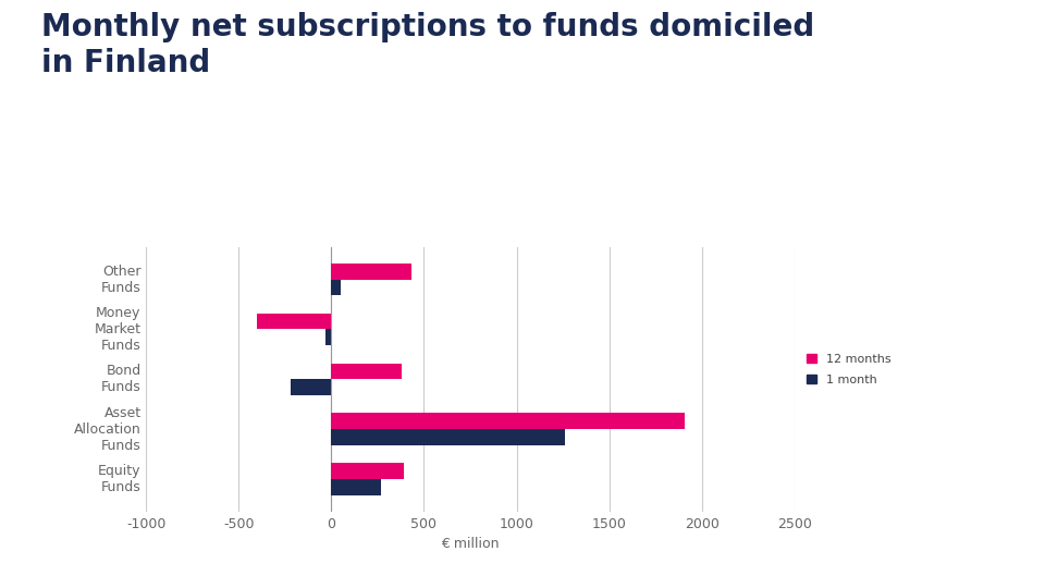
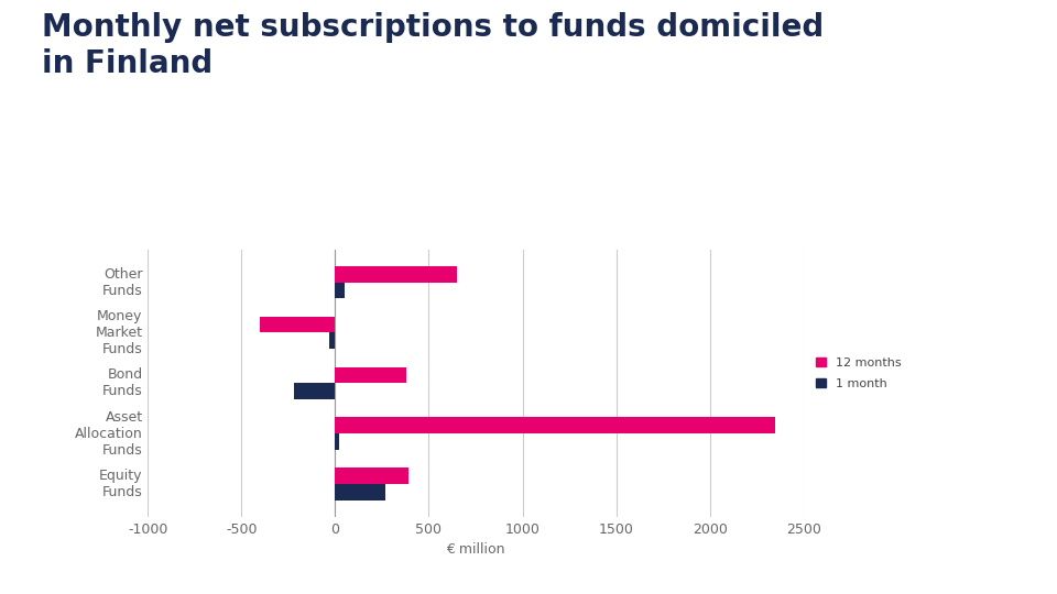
12 months/Other Funds: 430 -> 650
12 months/Asset Allocation Funds: 1910 -> 2350
1 month/Asset Allocation Funds: 1260 -> 20
